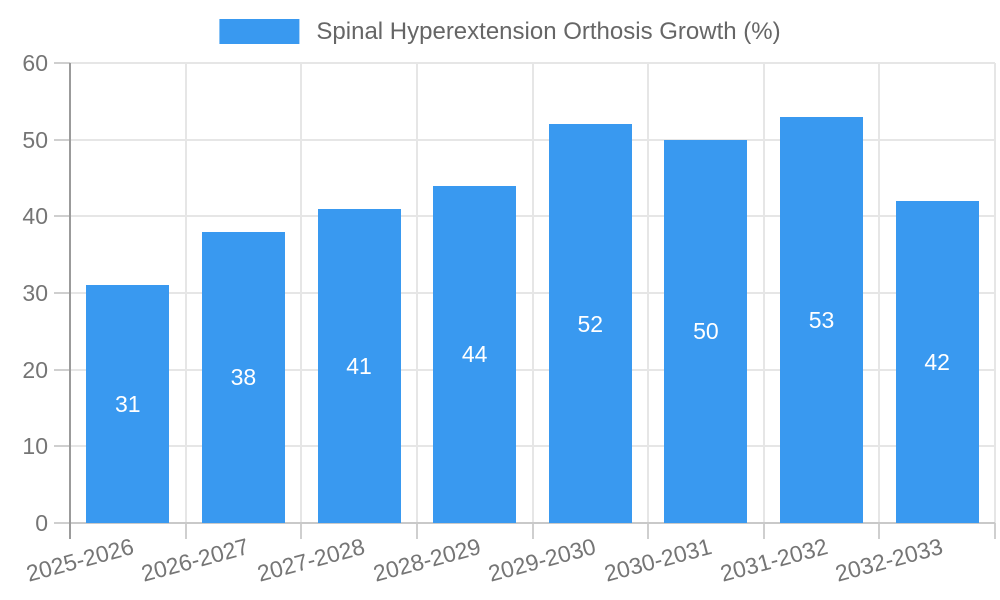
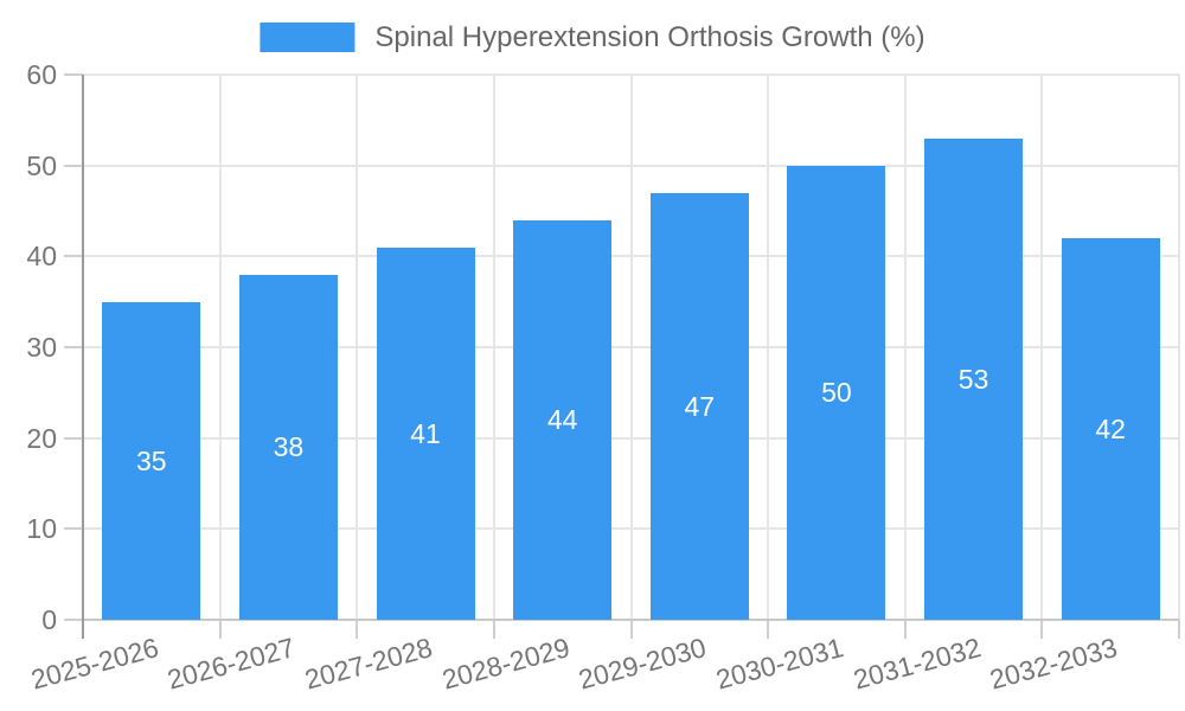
2025-2026: 31 -> 35
2029-2030: 52 -> 47
